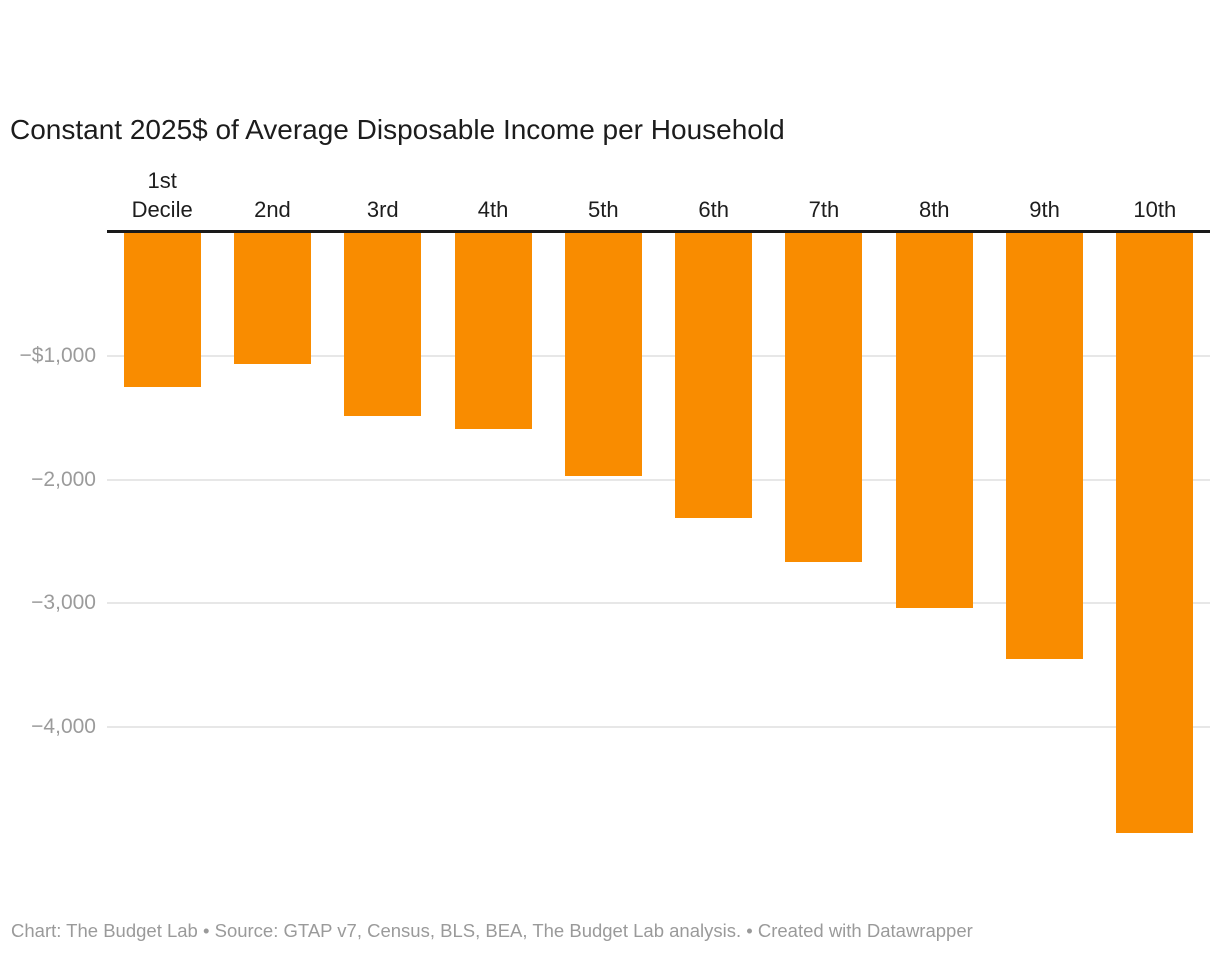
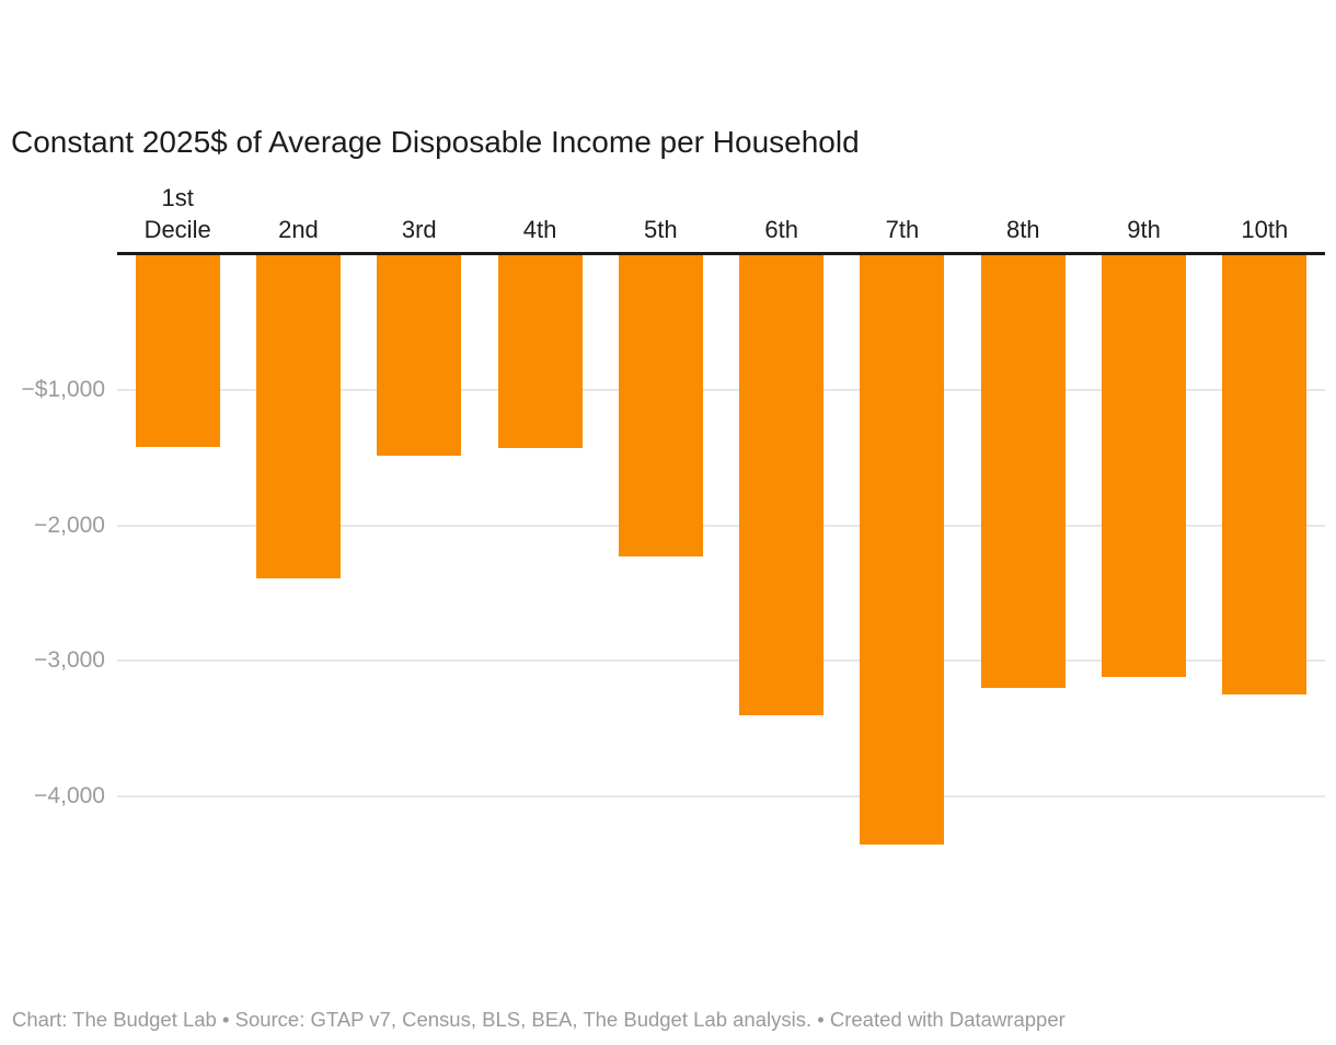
1st Decile: -$1250 -> -$1420
2nd: -$1060 -> -$2390
4th: -$1590 -> -$1430
5th: -$1970 -> -$2230
6th: -$2310 -> -$3400
7th: -$2670 -> -$4360
8th: -$3040 -> -$3200
9th: -$3450 -> -$3120
10th: -$4860 -> -$3250
